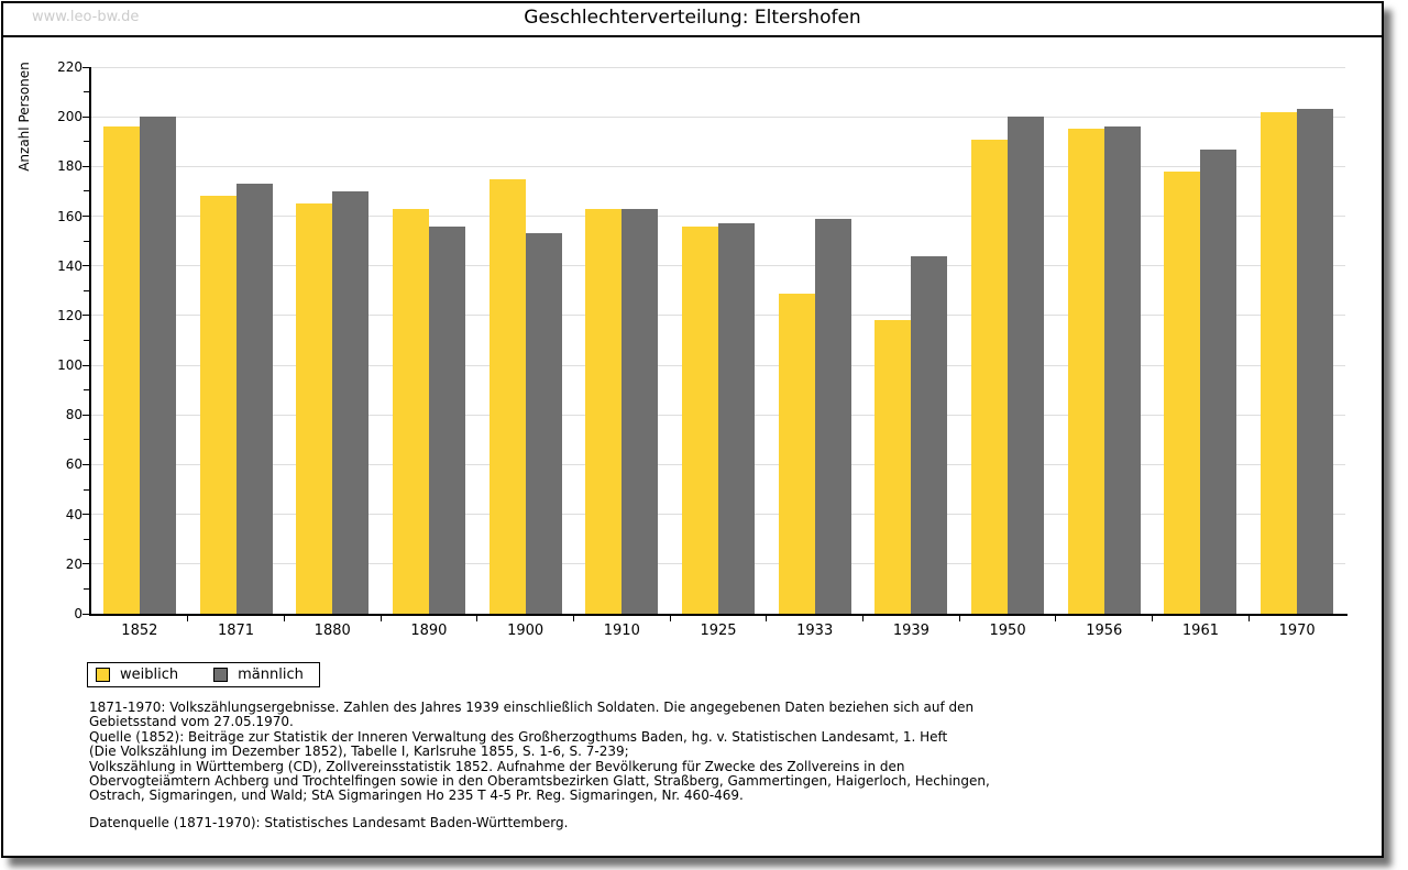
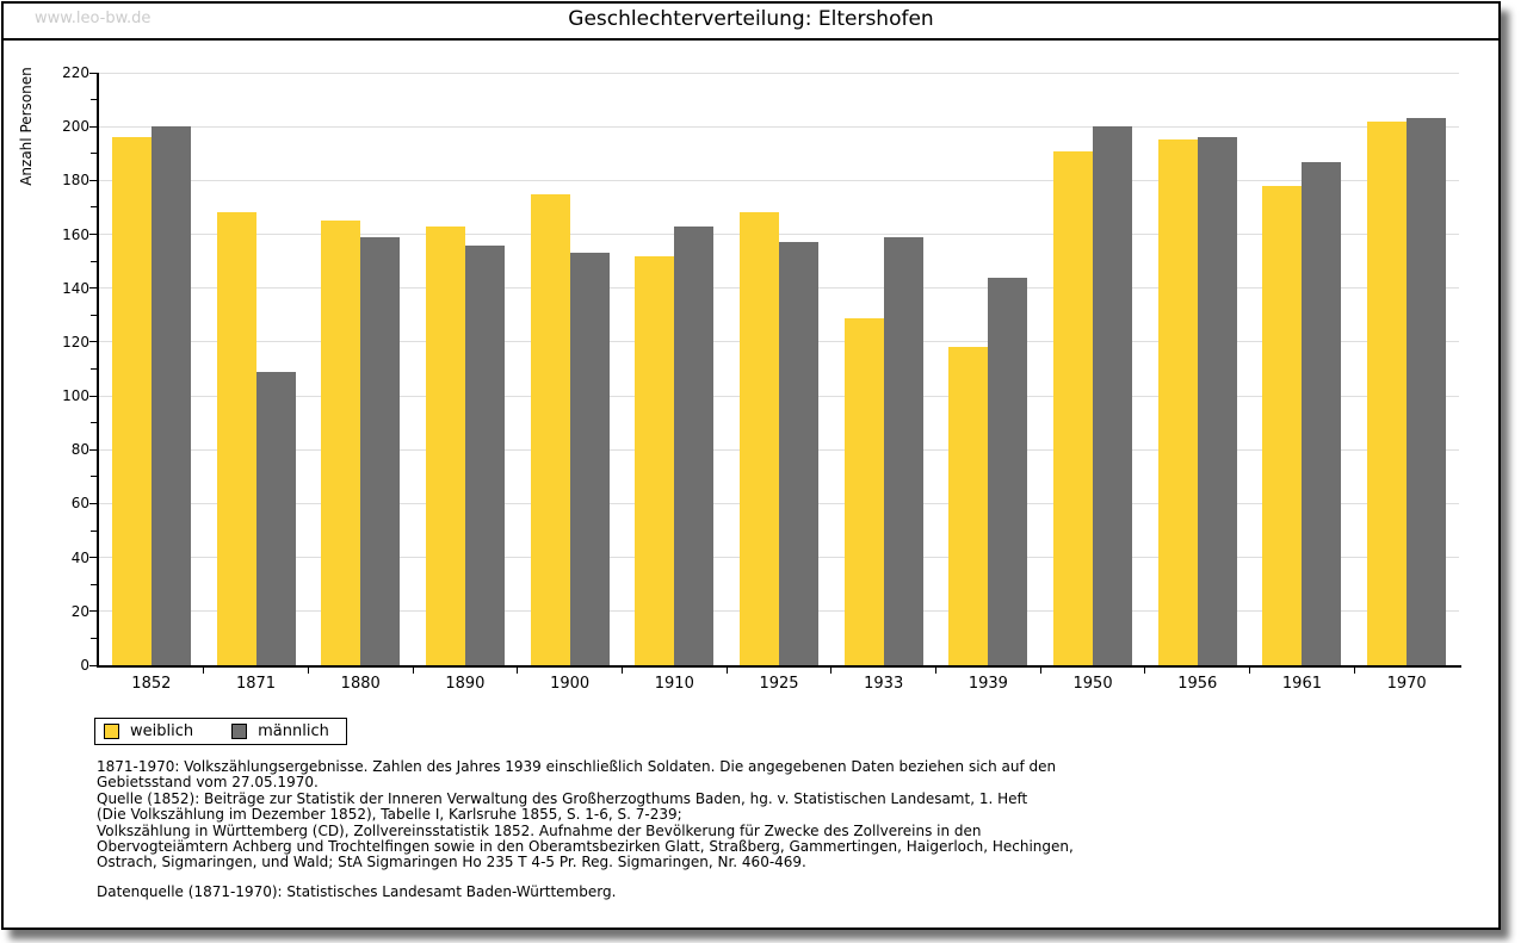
männlich/1871: 173 -> 109
männlich/1880: 170 -> 159
weiblich/1910: 163 -> 152
weiblich/1925: 156 -> 168
